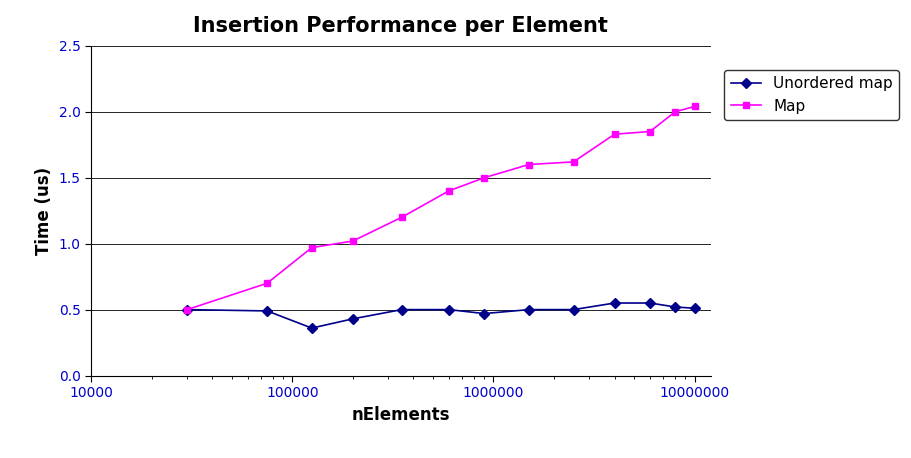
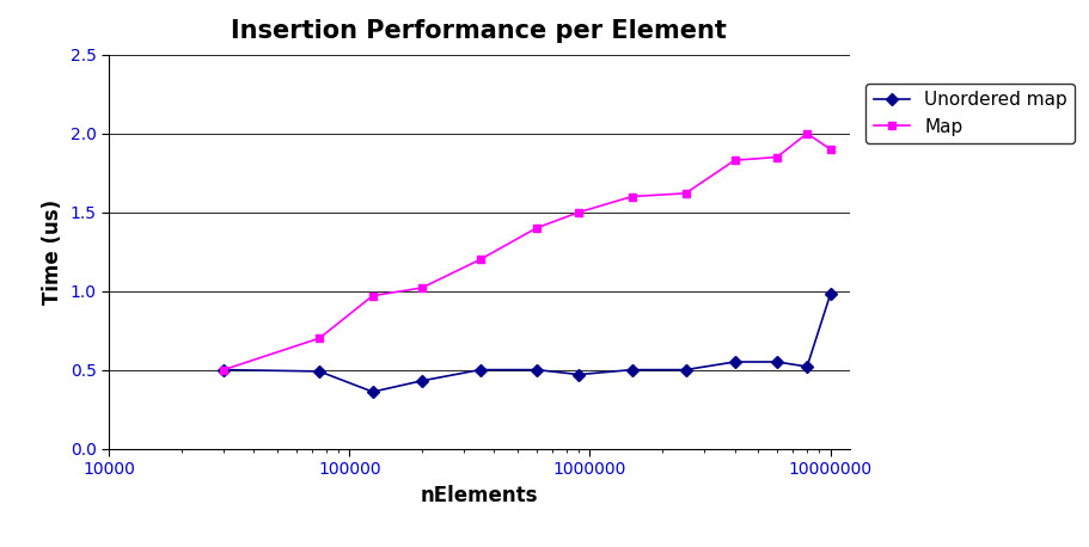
Unordered map/10000000: 0.51 -> 0.98
Map/10000000: 2.04 -> 1.90
